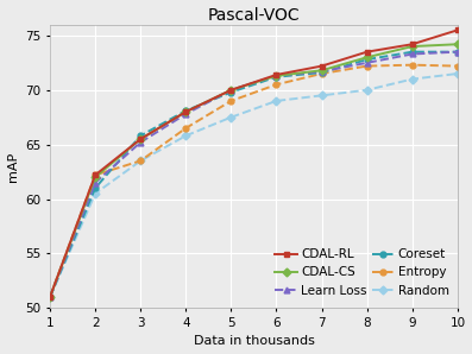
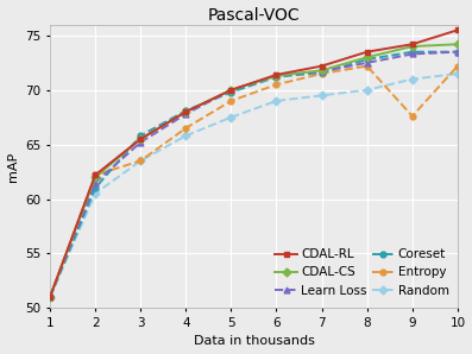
Entropy/9: 72.3 -> 67.6
